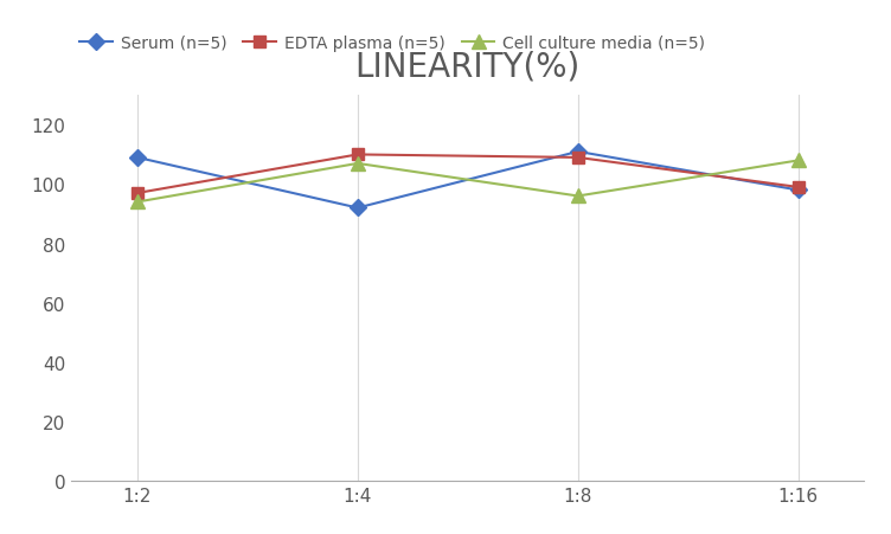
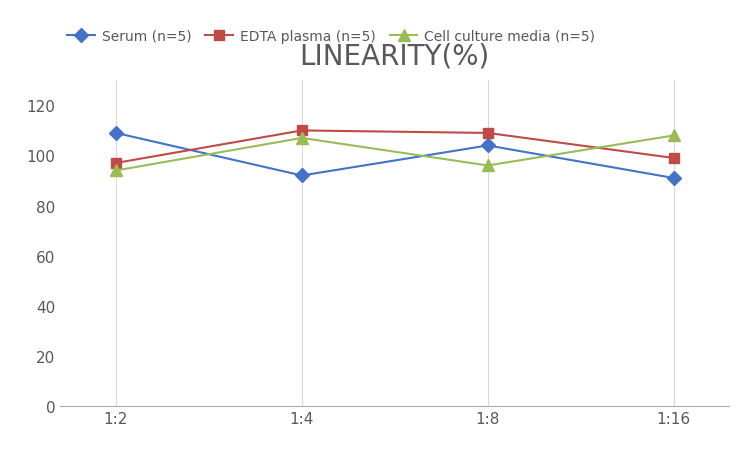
Serum (n=5)/1:8: 111 -> 104
Serum (n=5)/1:16: 98 -> 91
